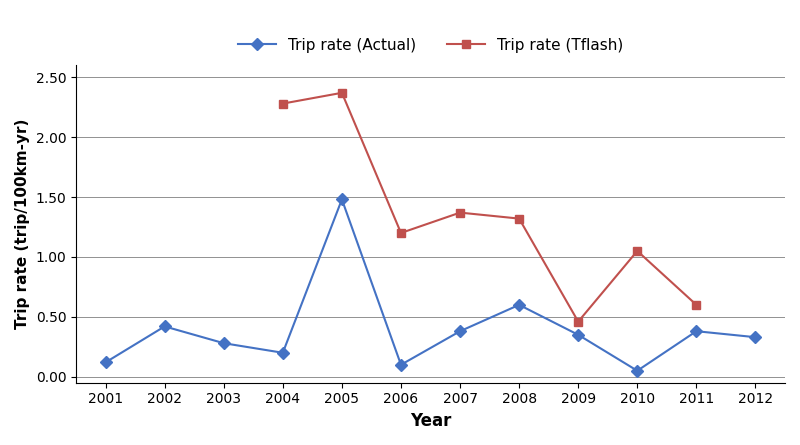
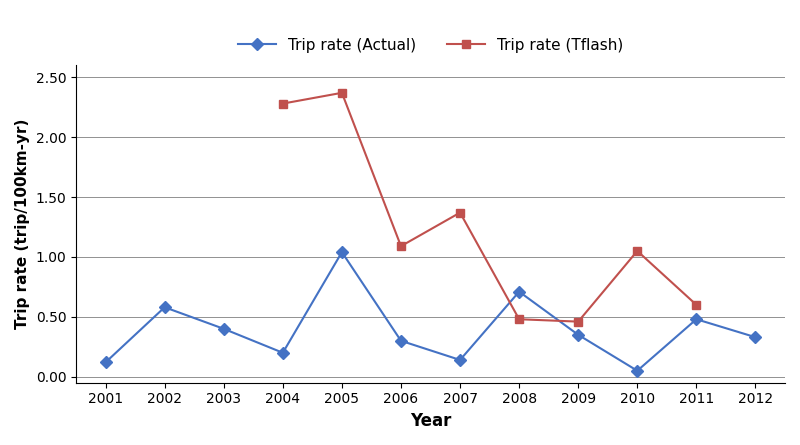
Trip rate (Actual)/2002: 0.42 -> 0.58
Trip rate (Actual)/2003: 0.28 -> 0.40
Trip rate (Actual)/2005: 1.48 -> 1.04
Trip rate (Actual)/2006: 0.10 -> 0.30
Trip rate (Tflash)/2006: 1.20 -> 1.09
Trip rate (Actual)/2007: 0.38 -> 0.14
Trip rate (Actual)/2008: 0.60 -> 0.71
Trip rate (Tflash)/2008: 1.32 -> 0.48
Trip rate (Actual)/2011: 0.38 -> 0.48
